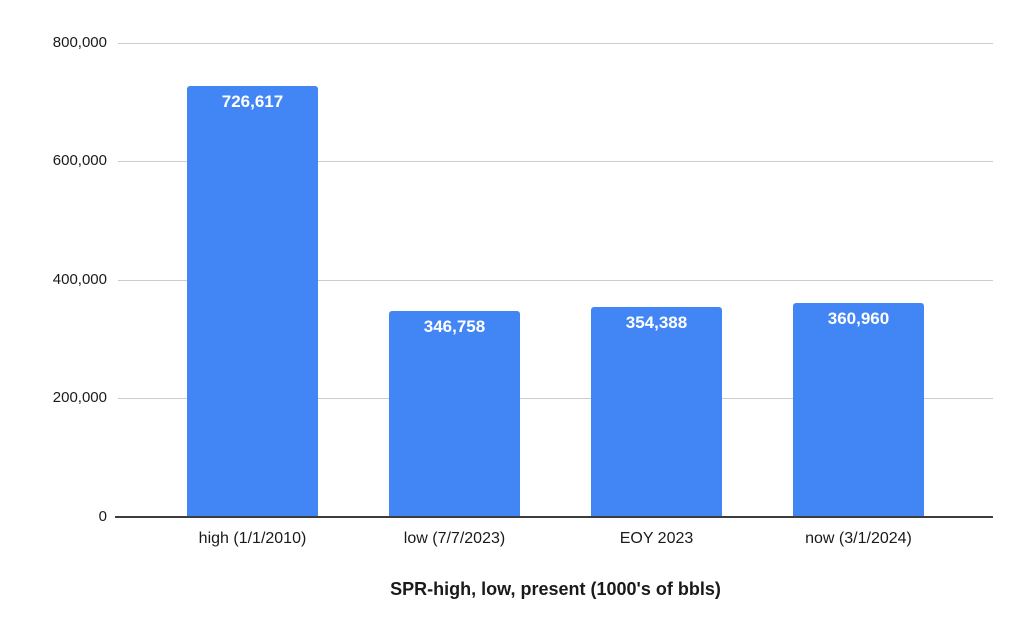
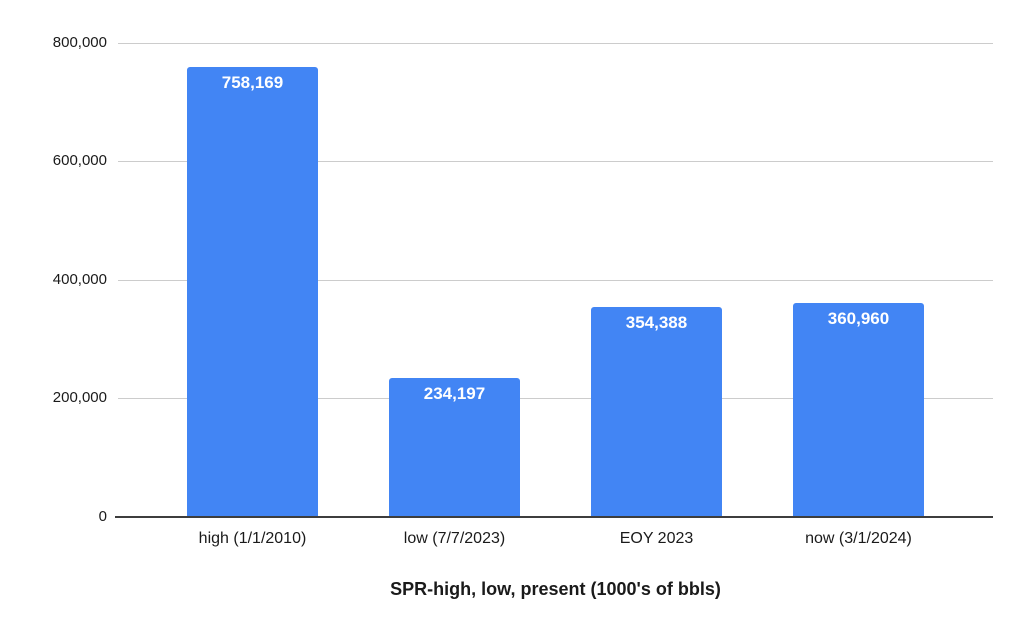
high (1/1/2010): 726,617 -> 758,169
low (7/7/2023): 346,758 -> 234,197
